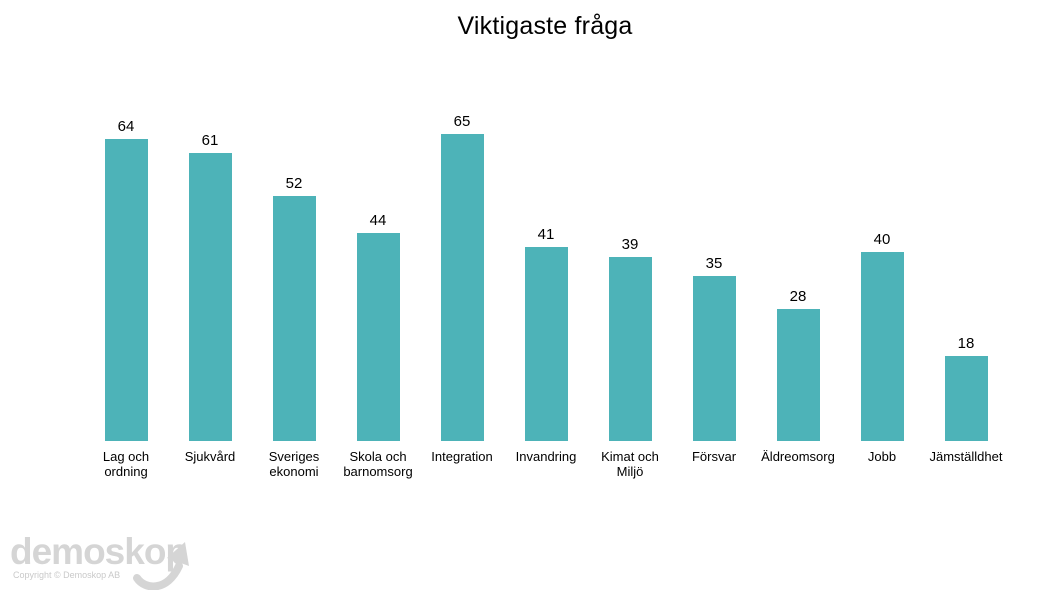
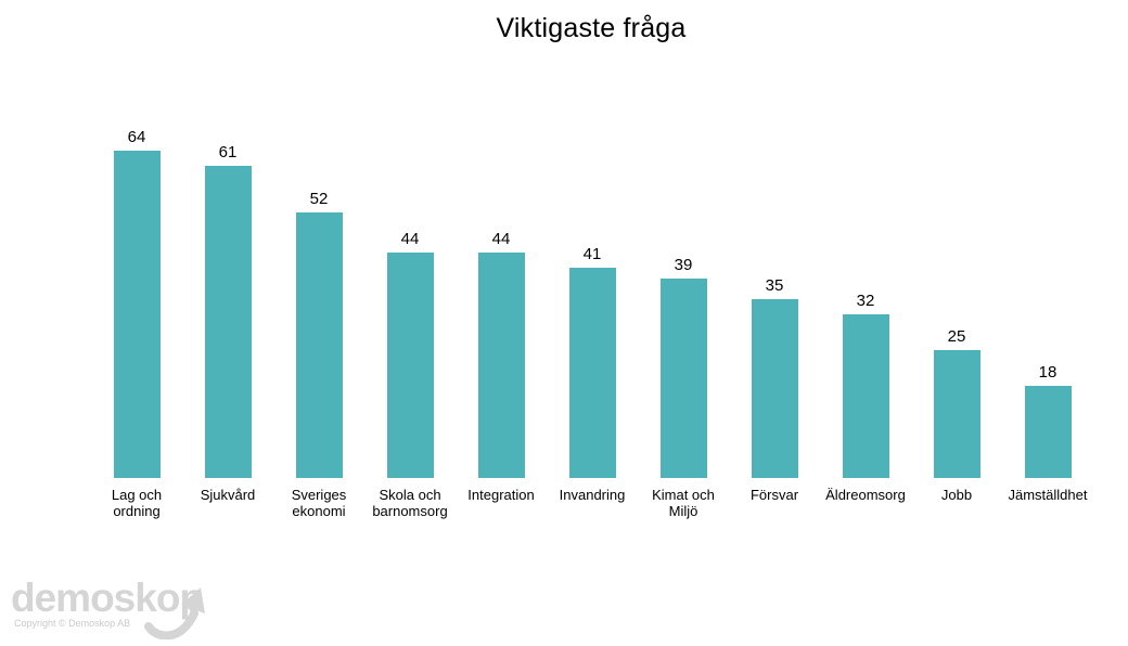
Integration: 65 -> 44
Äldreomsorg: 28 -> 32
Jobb: 40 -> 25
